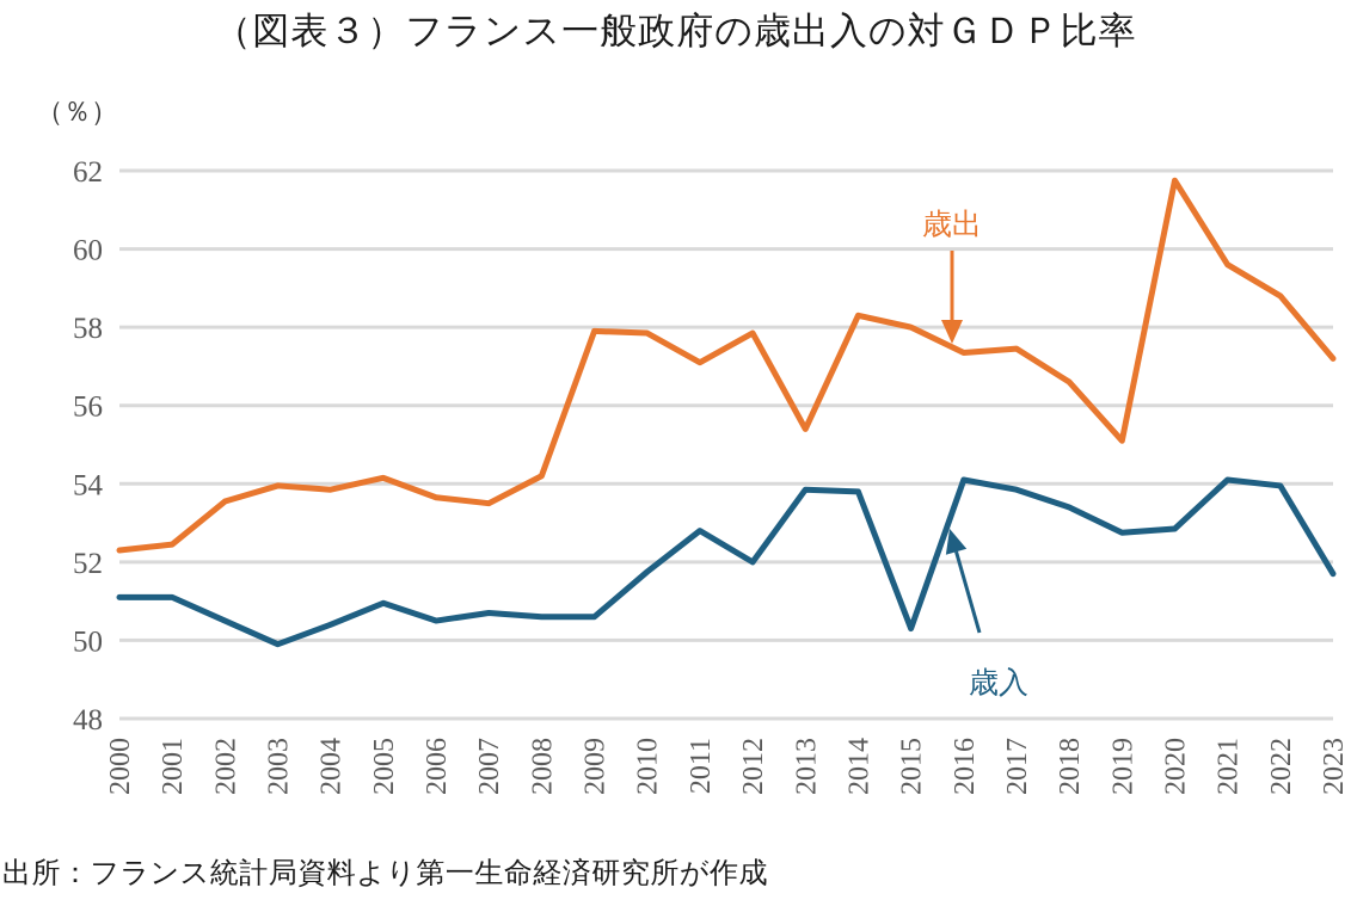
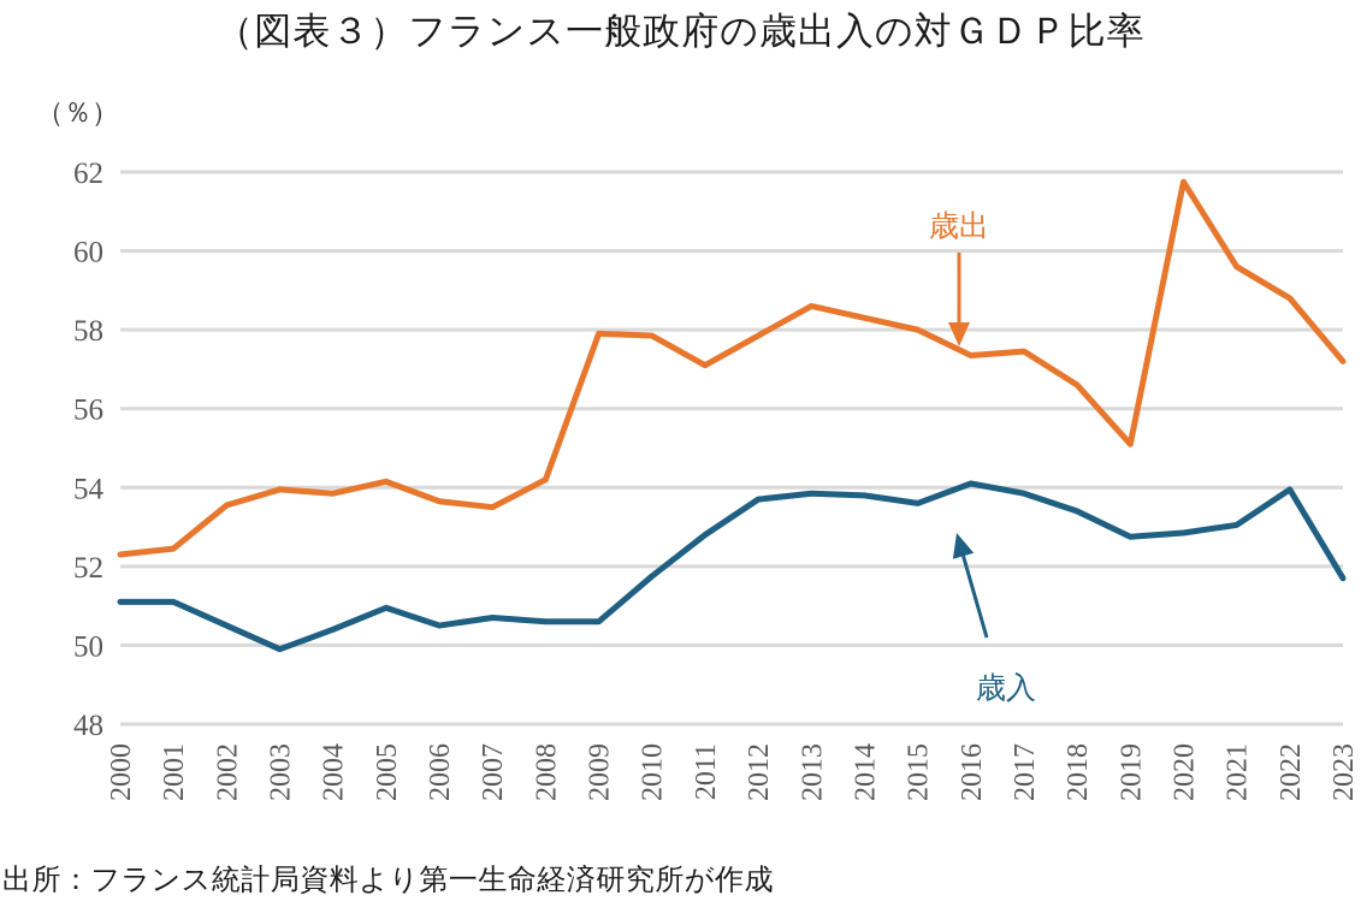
歳入/2012: 52.0 -> 53.7
歳出/2013: 55.4 -> 58.6
歳入/2015: 50.3 -> 53.6
歳入/2021: 54.1 -> 53.0
